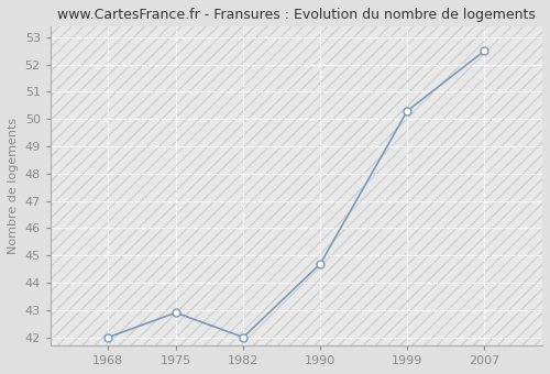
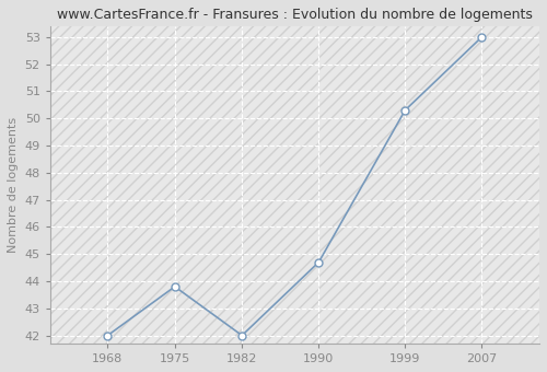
1975: 42.9 -> 43.8
2007: 52.5 -> 53.0
